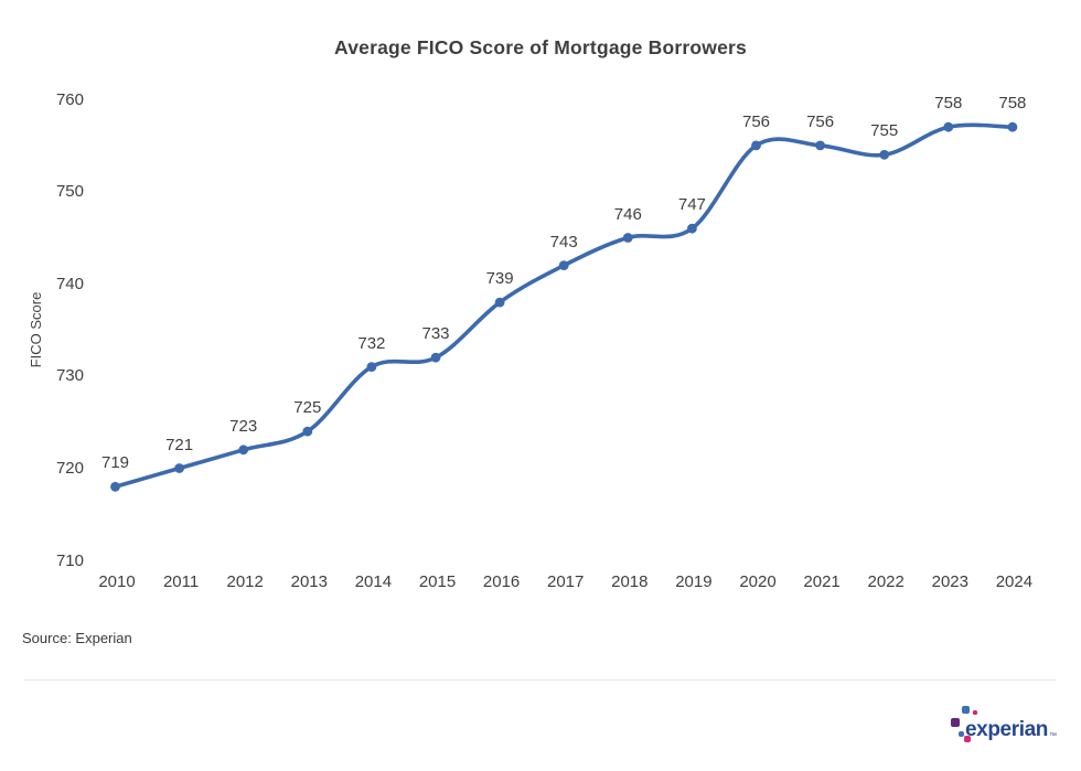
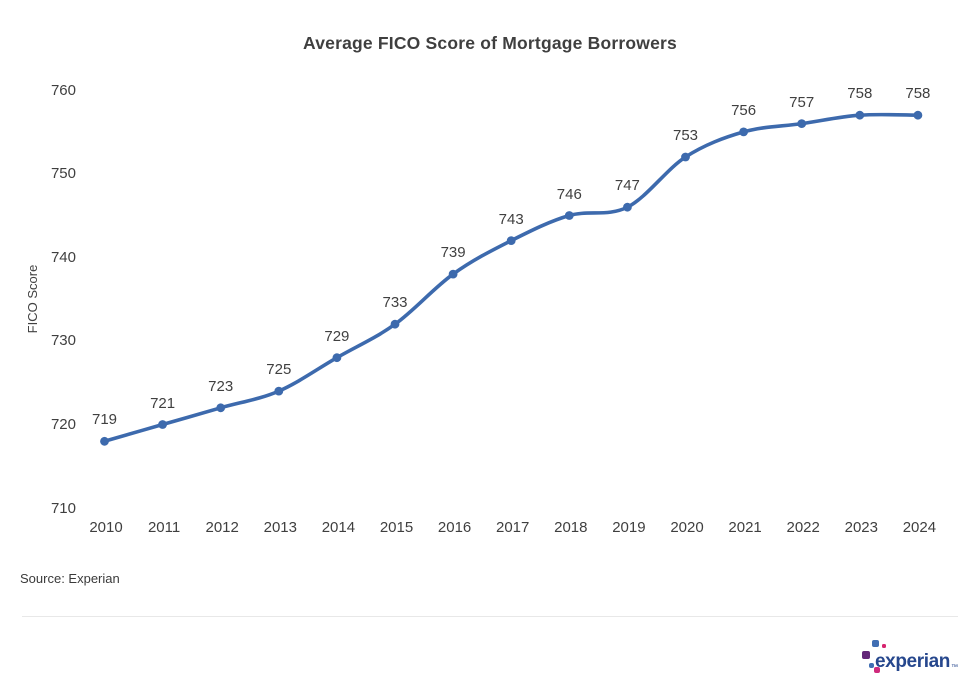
2014: 732 -> 729
2020: 756 -> 753
2022: 755 -> 757
